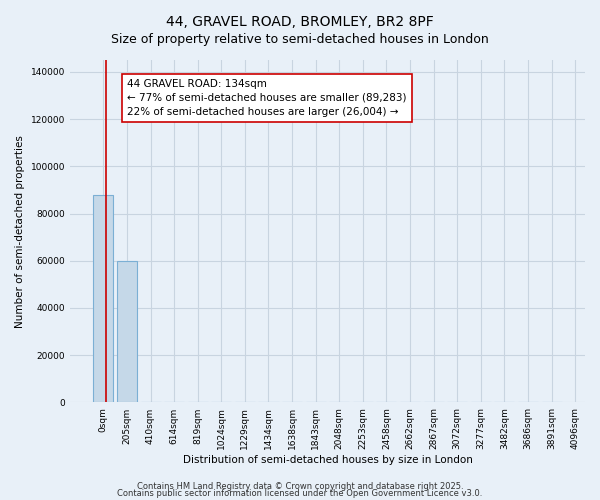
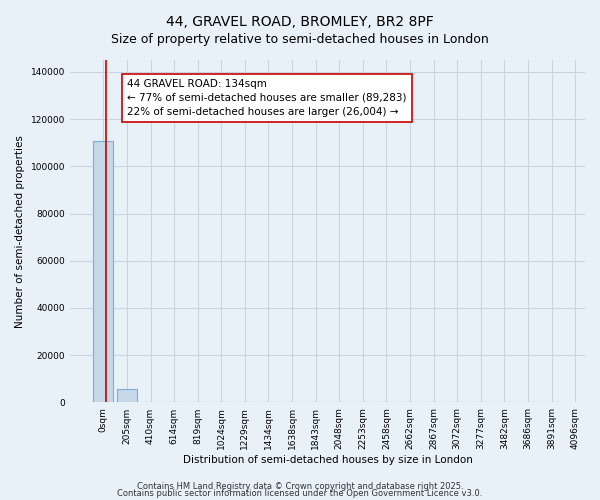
0sqm: 88000 -> 110500
205sqm: 60000 -> 5500
